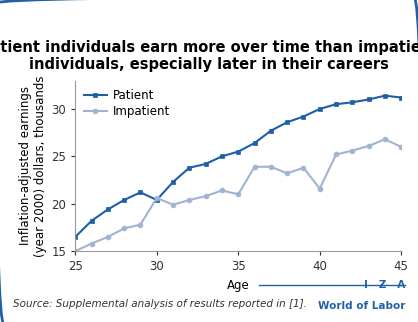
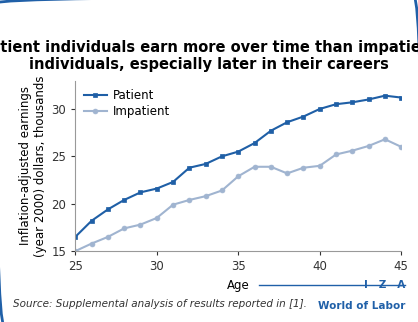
Patient/30: 20.4 -> 21.6
Impatient/30: 20.6 -> 18.5
Impatient/35: 21.0 -> 22.9
Impatient/40: 21.6 -> 24.0
